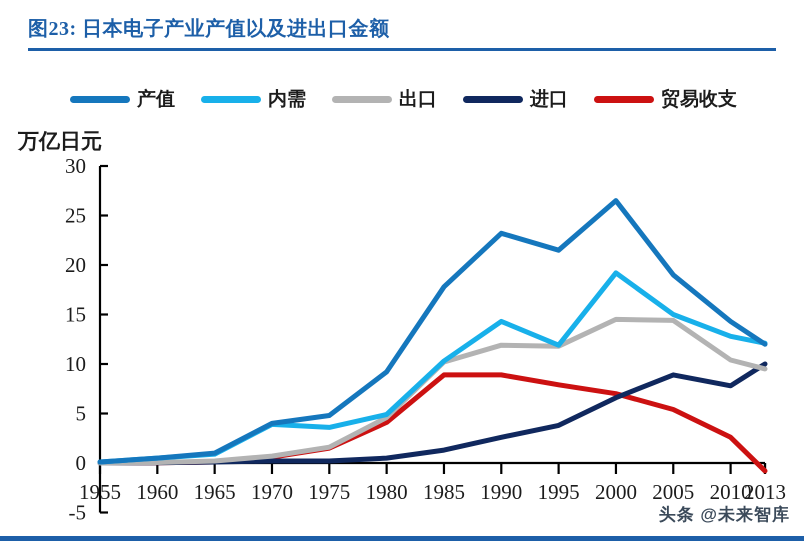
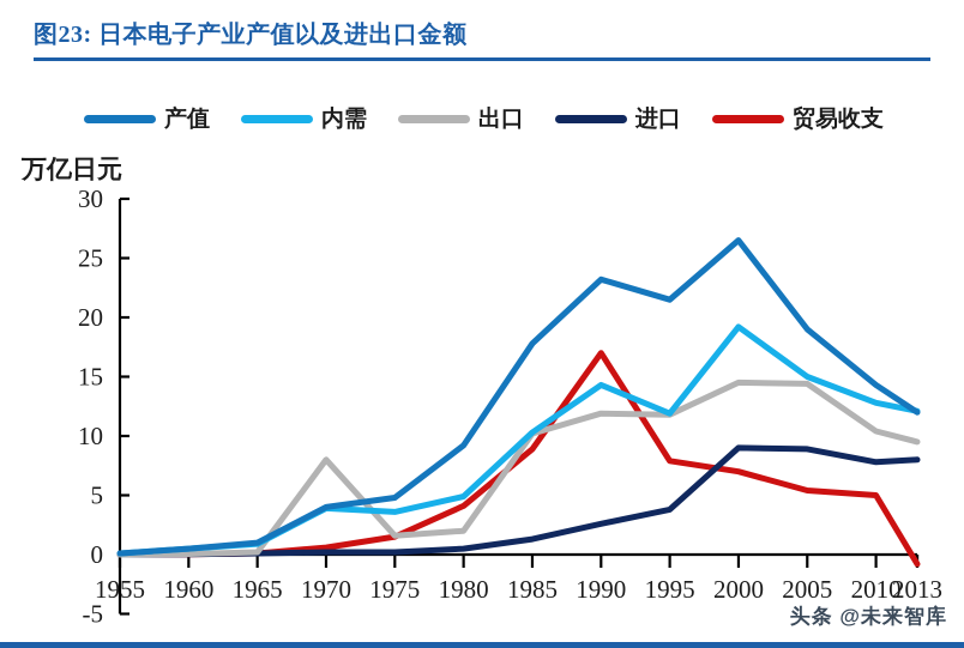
出口/1970: 1 -> 8
出口/1980: 5 -> 2
贸易收支/1990: 9 -> 17
进口/2000: 7 -> 9
贸易收支/2010: 3 -> 5
进口/2013: 10 -> 8
